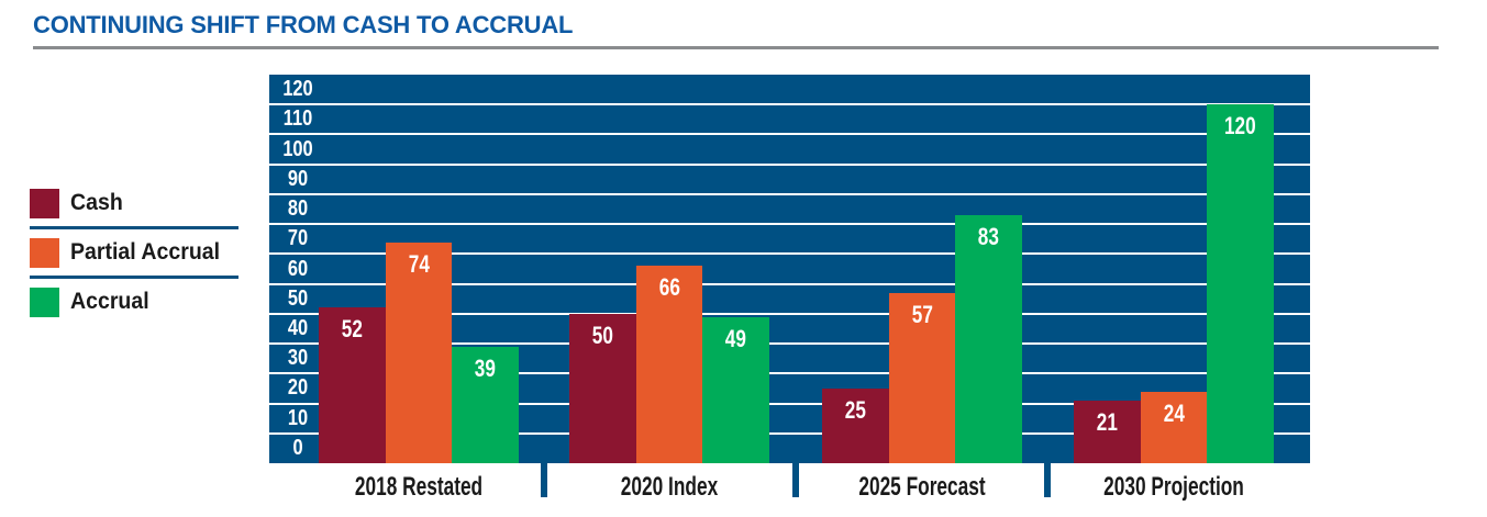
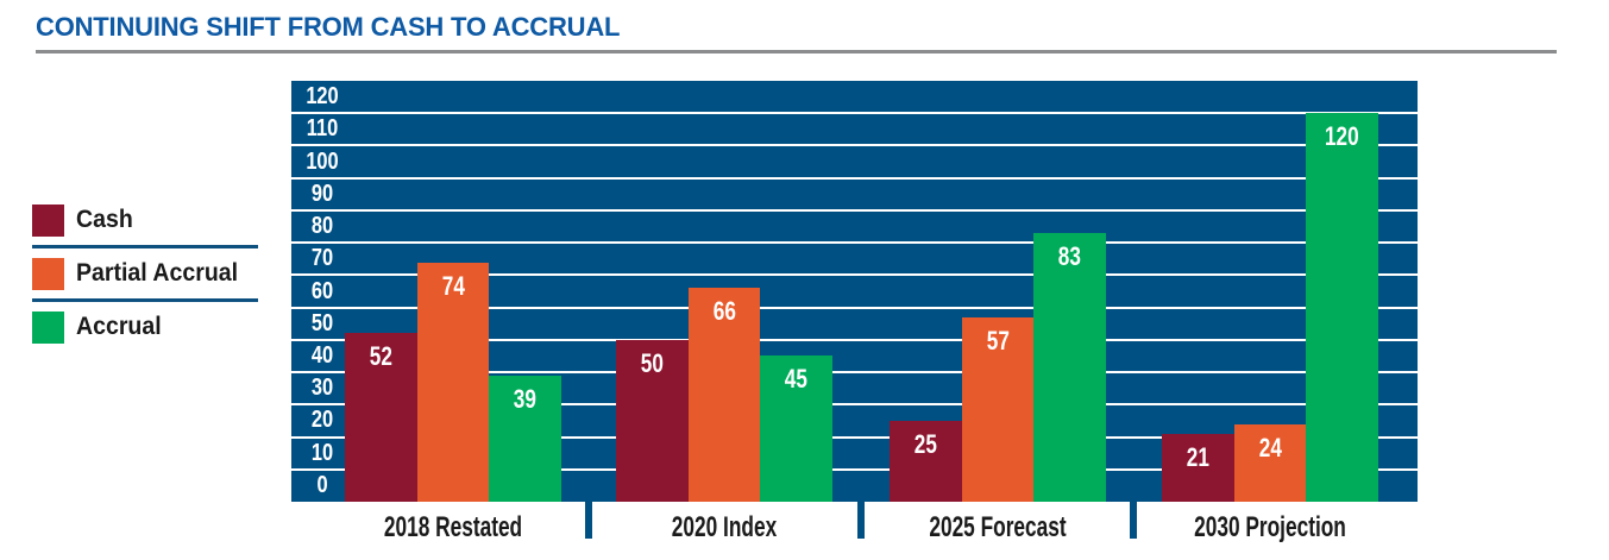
Accrual/2020 Index: 49 -> 45
